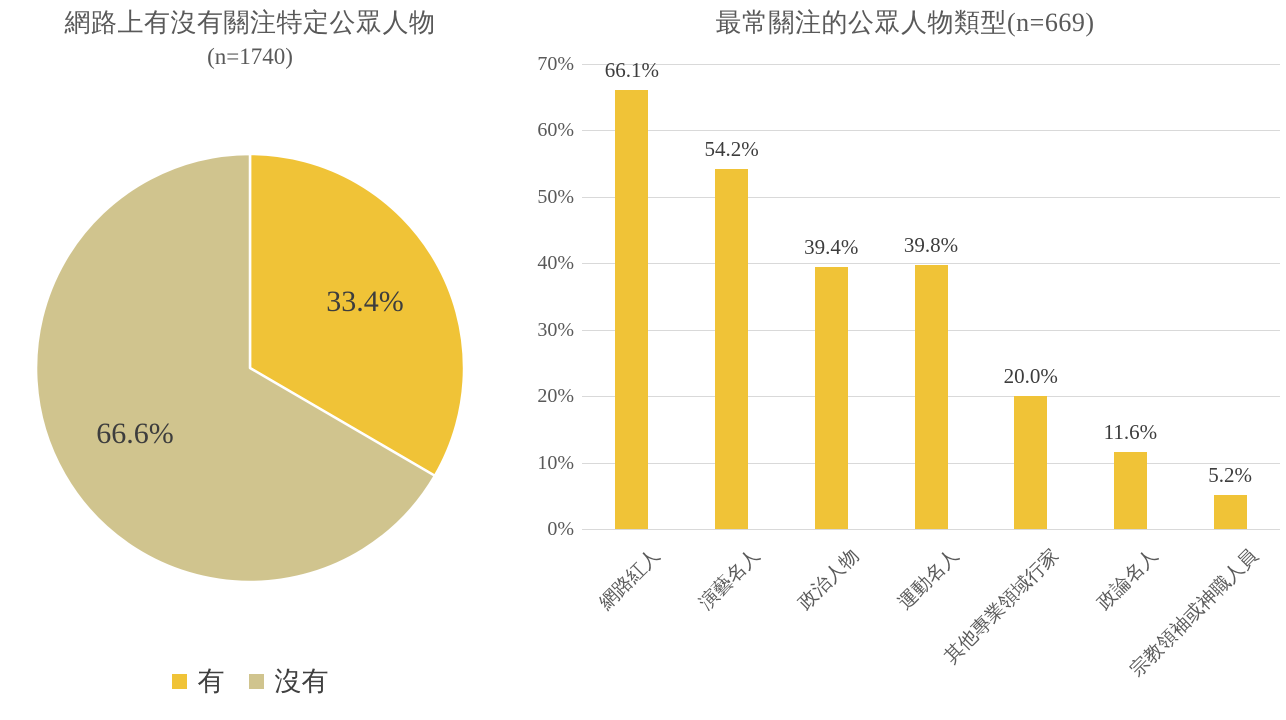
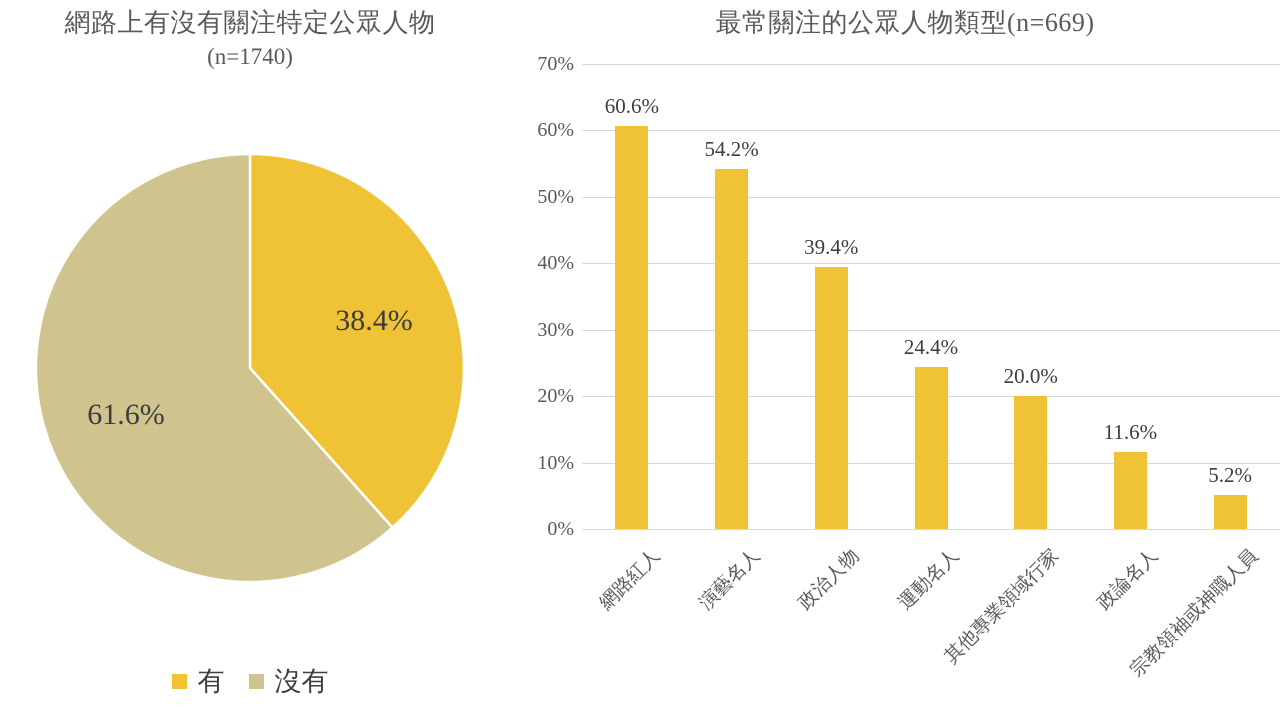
網路上有沒有關注特定公眾人物/有: 33.4% -> 38.4%
網路上有沒有關注特定公眾人物/沒有: 66.6% -> 61.6%
最常關注的公眾人物類型(n=669)/網路紅人: 66.1% -> 60.6%
最常關注的公眾人物類型(n=669)/運動名人: 39.8% -> 24.4%
